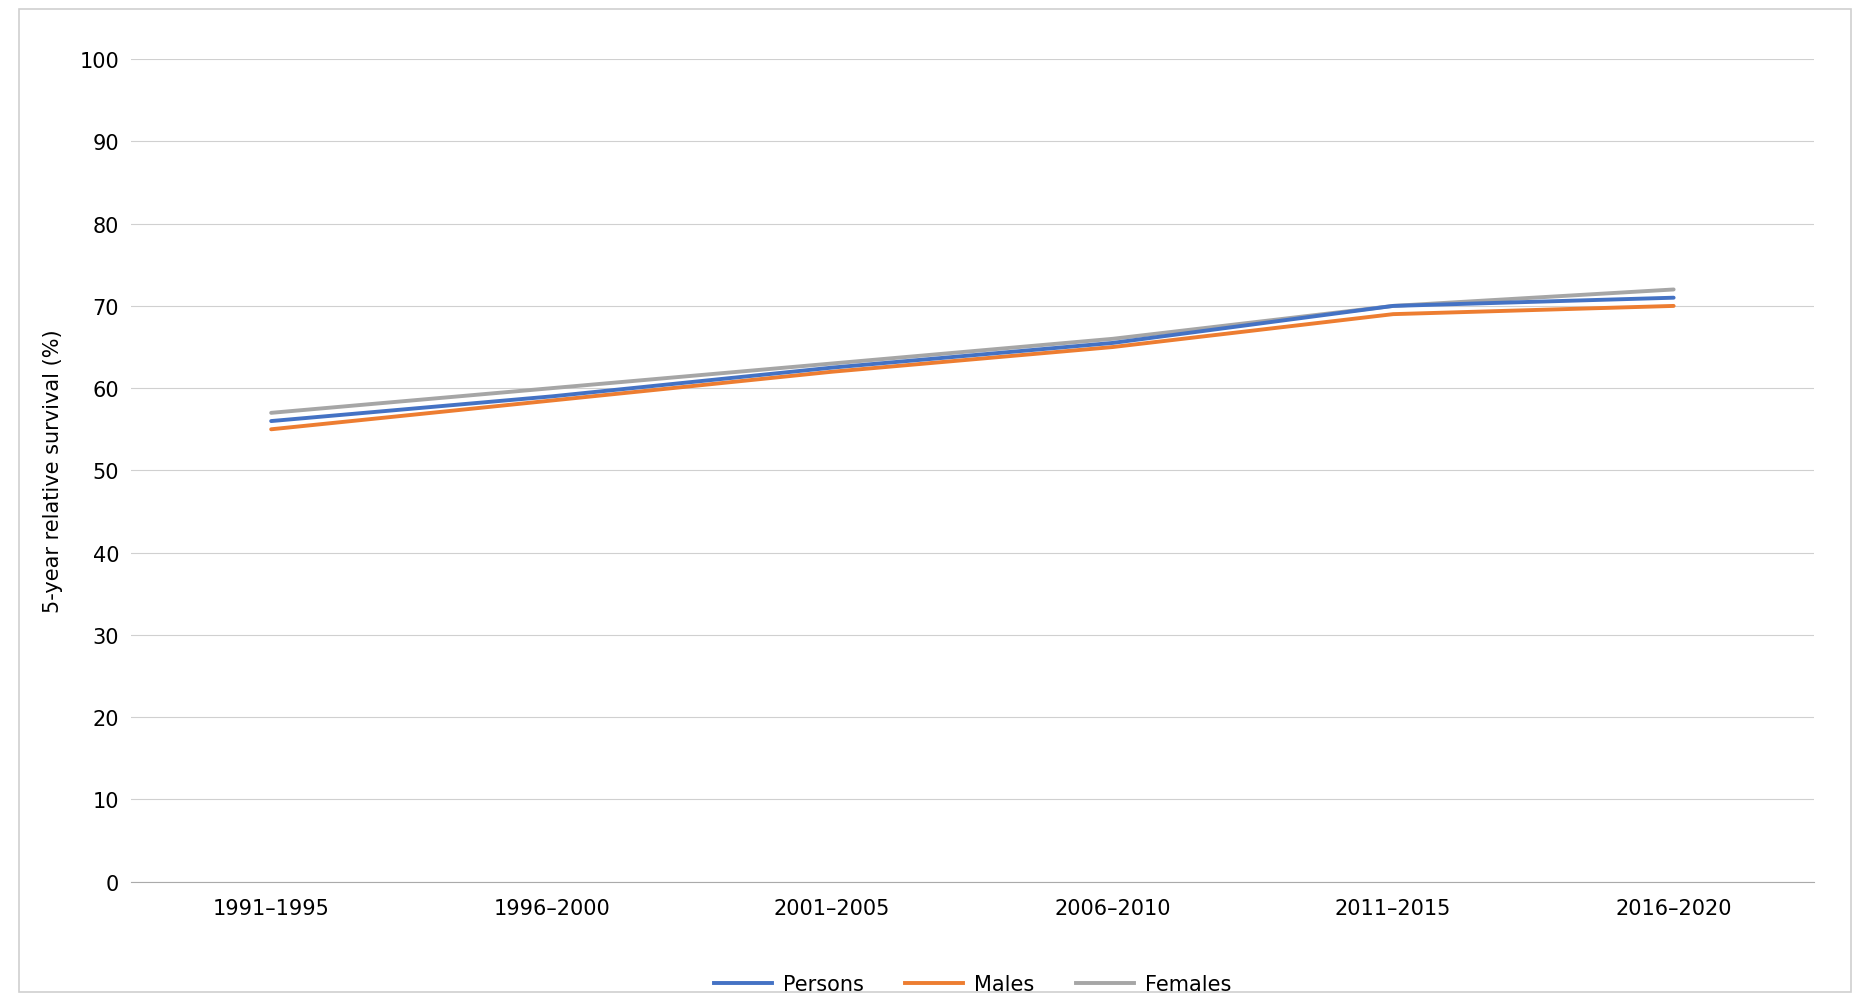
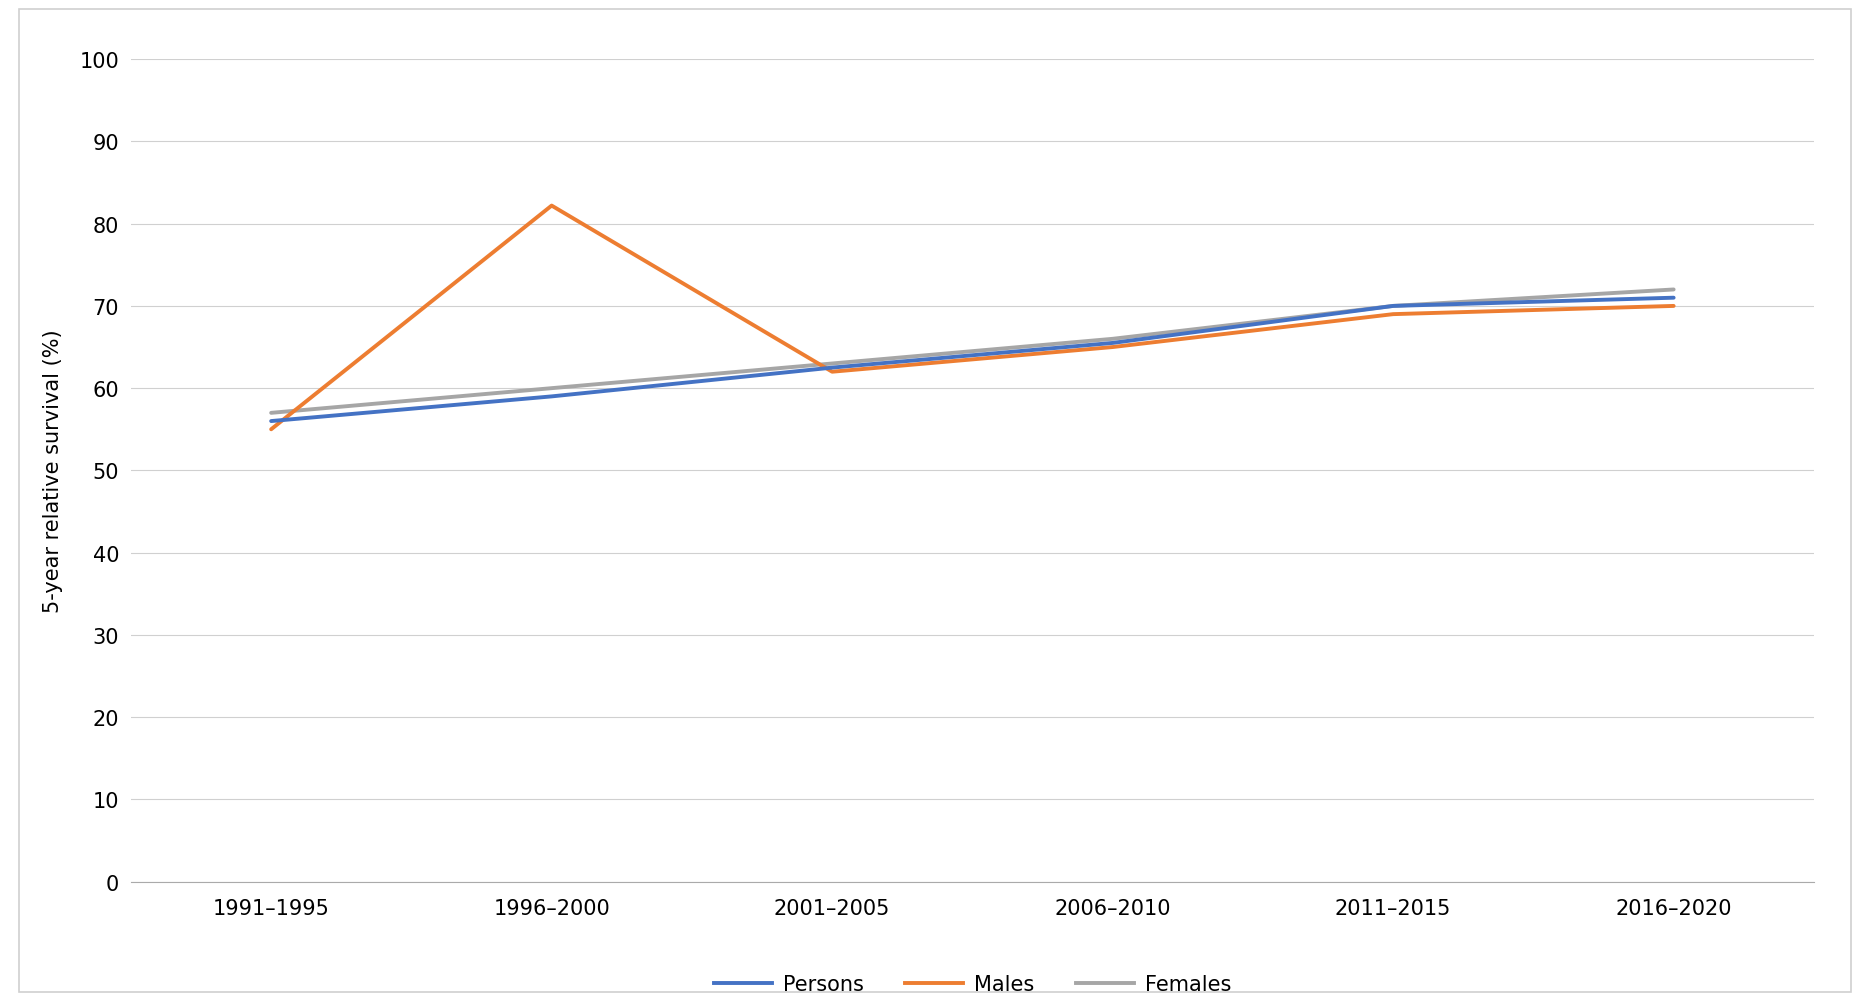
Males/1996–2000: 58.5 -> 82.2
